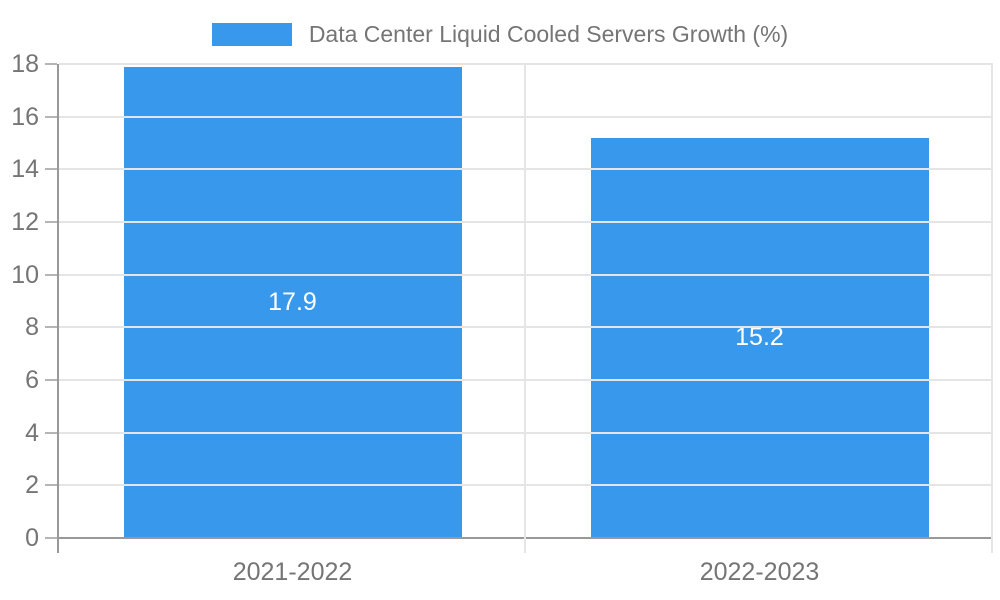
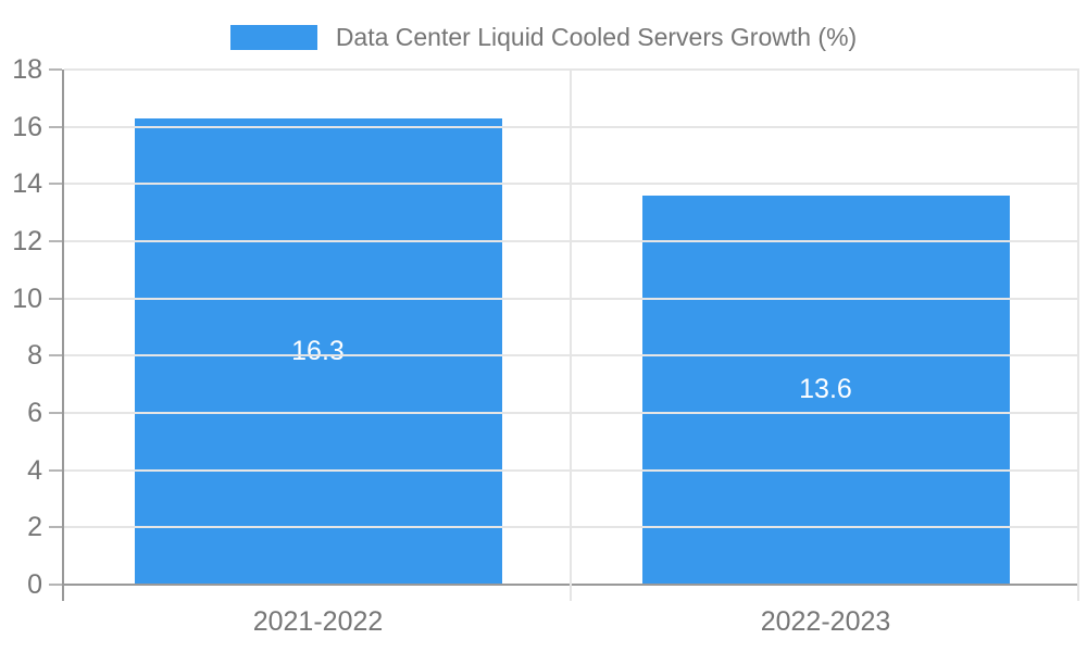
2021-2022: 17.9 -> 16.3
2022-2023: 15.2 -> 13.6
